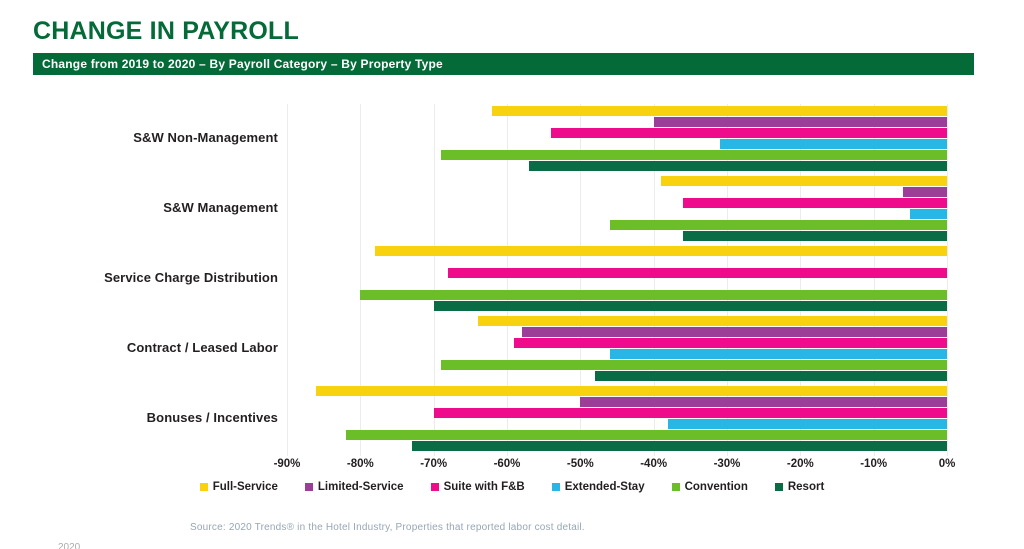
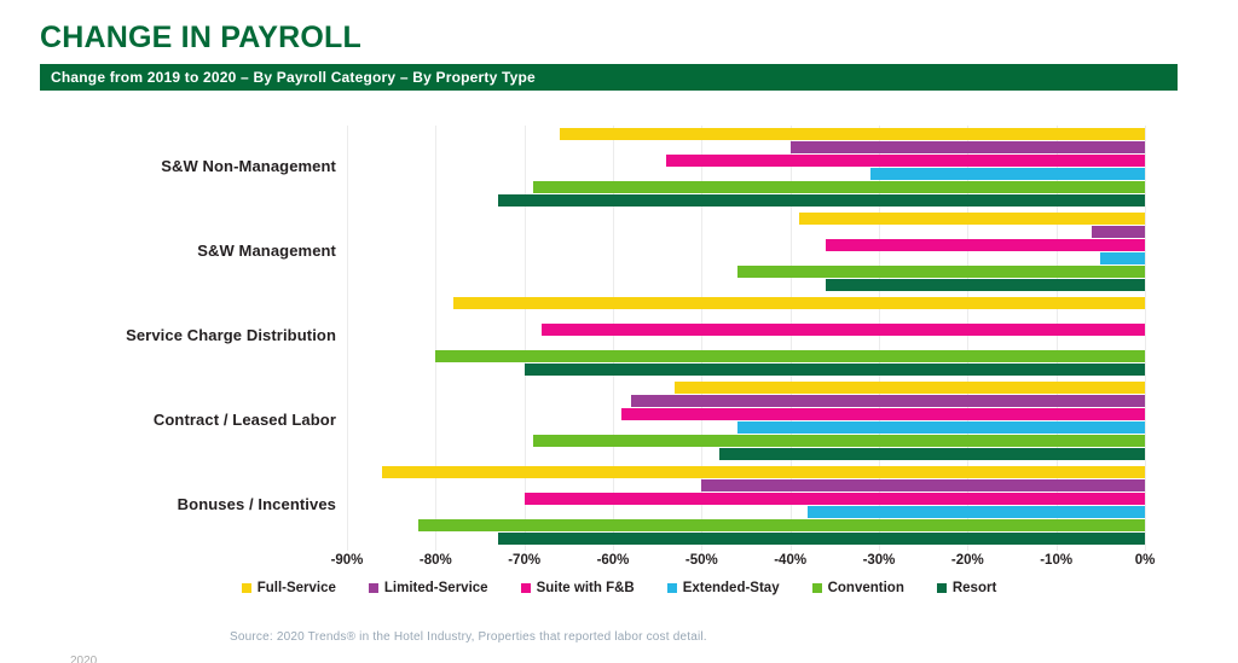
Full-Service/S&W Non-Management: -62% -> -66%
Resort/S&W Non-Management: -57% -> -73%
Full-Service/Contract / Leased Labor: -64% -> -53%
